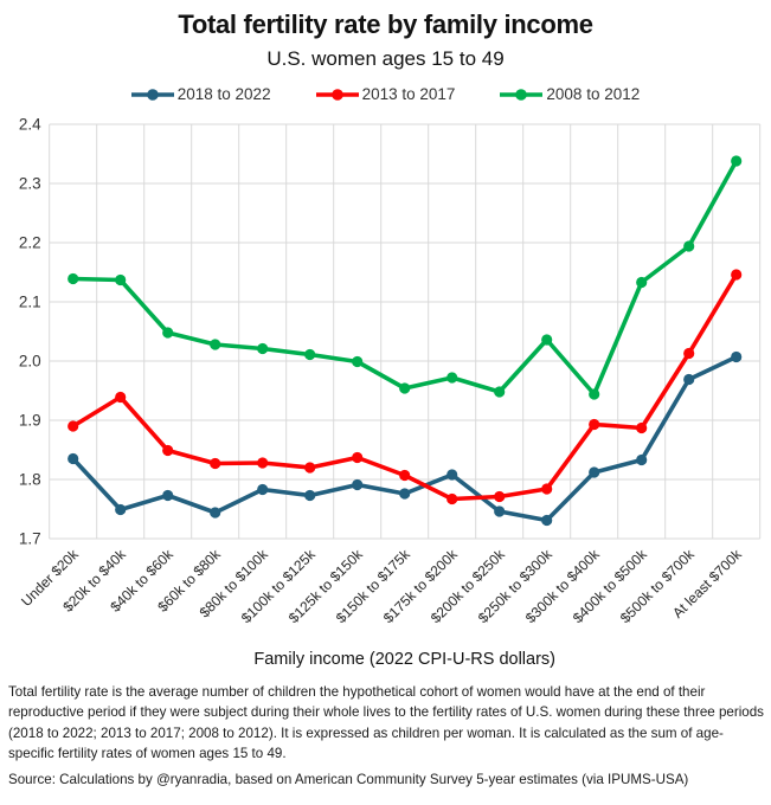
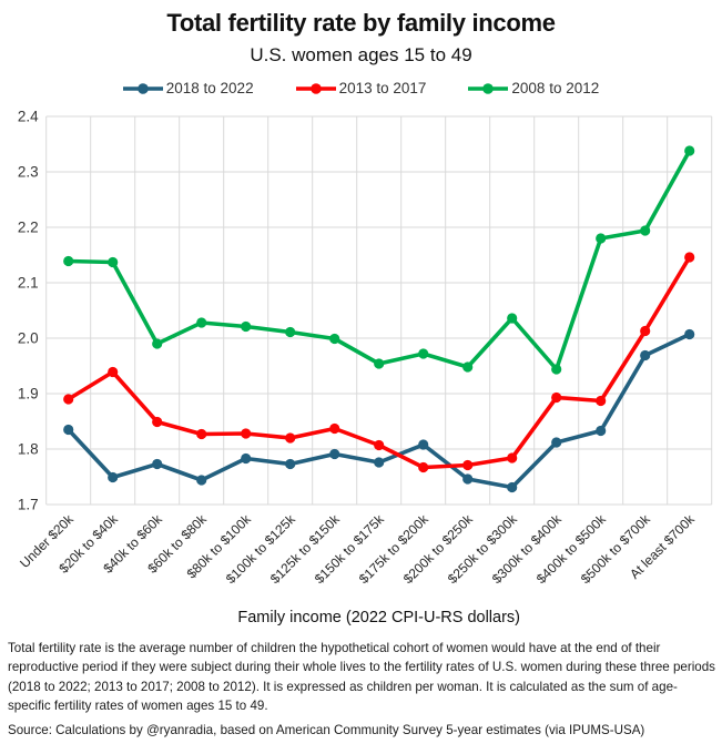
2008 to 2012/$40k to $60k: 2.05 -> 1.99
2008 to 2012/$400k to $500k: 2.13 -> 2.18
